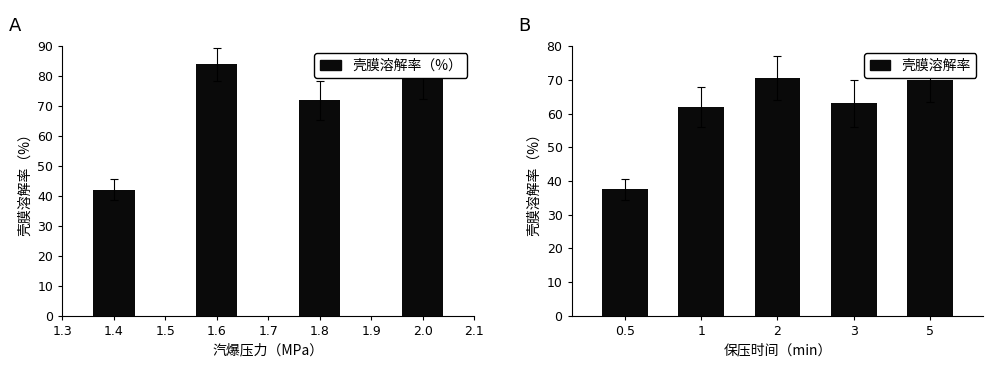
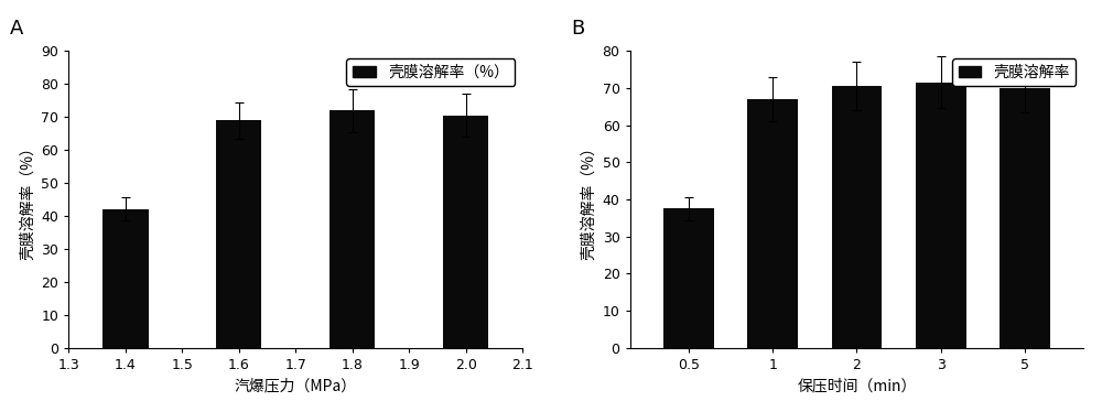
1.6: 84.0 -> 69.0
2.0: 79.0 -> 70.5
1: 62.0 -> 67.0
3: 63.0 -> 71.5
